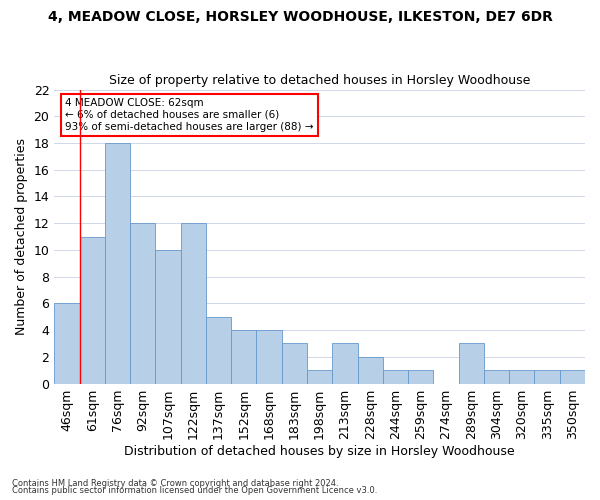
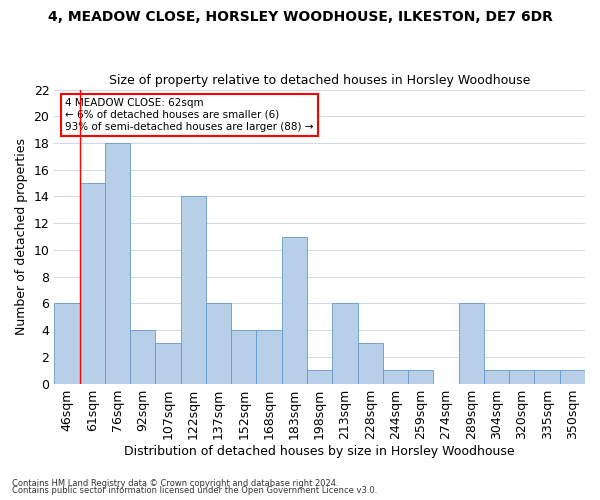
61sqm: 11 -> 15
92sqm: 12 -> 4
107sqm: 10 -> 3
122sqm: 12 -> 14
137sqm: 5 -> 6
183sqm: 3 -> 11
213sqm: 3 -> 6
228sqm: 2 -> 3
289sqm: 3 -> 6
